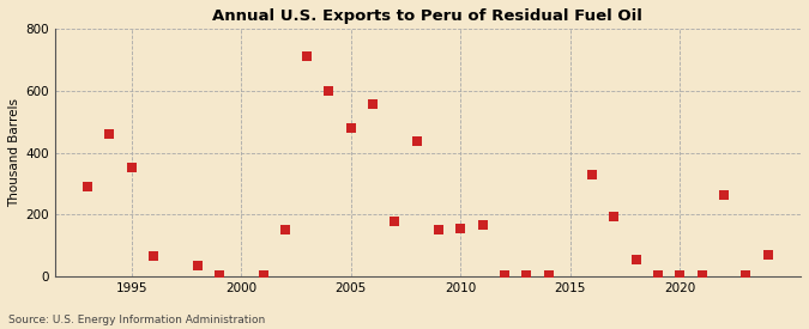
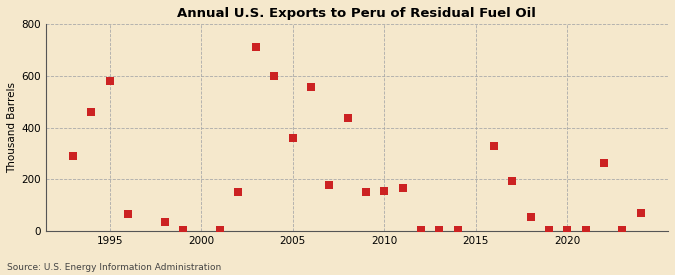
1995: 350 -> 580
2005: 480 -> 360
